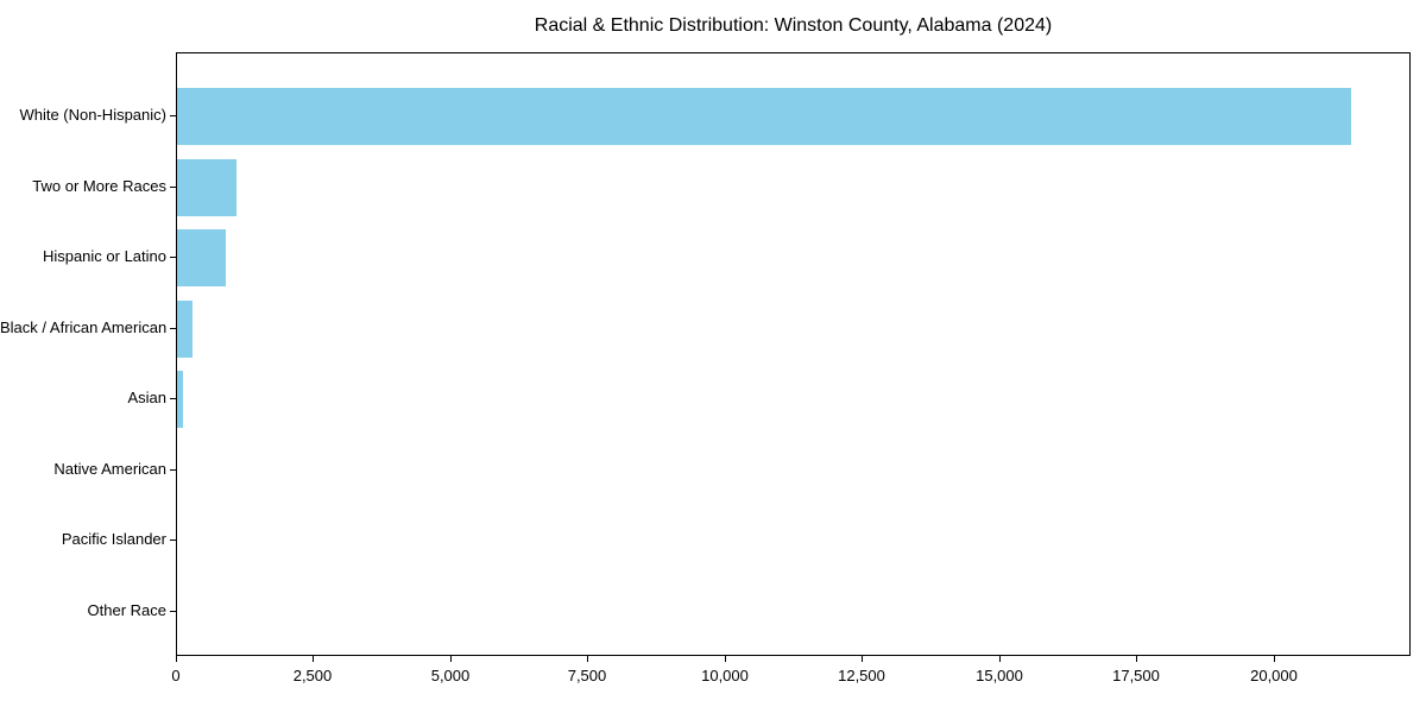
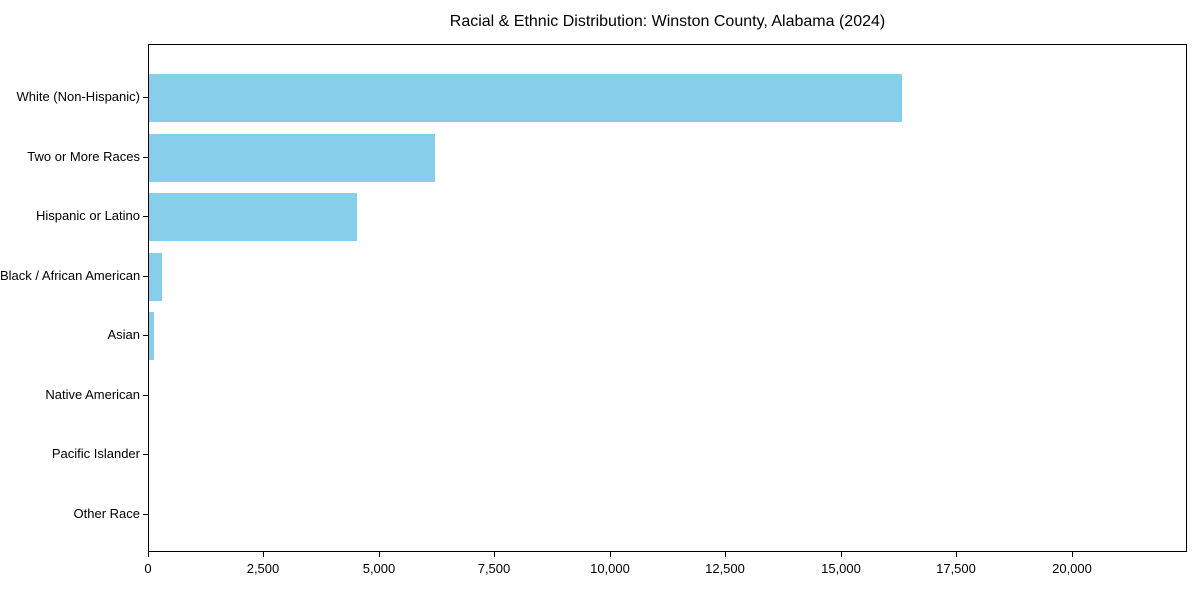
White (Non-Hispanic): 21400 -> 16300
Two or More Races: 1100 -> 6200
Hispanic or Latino: 900 -> 4500
